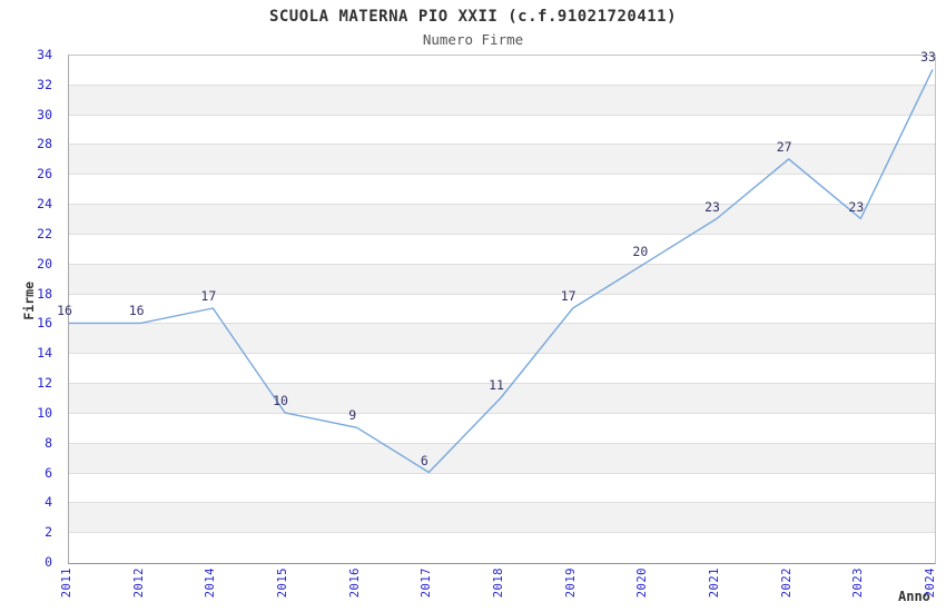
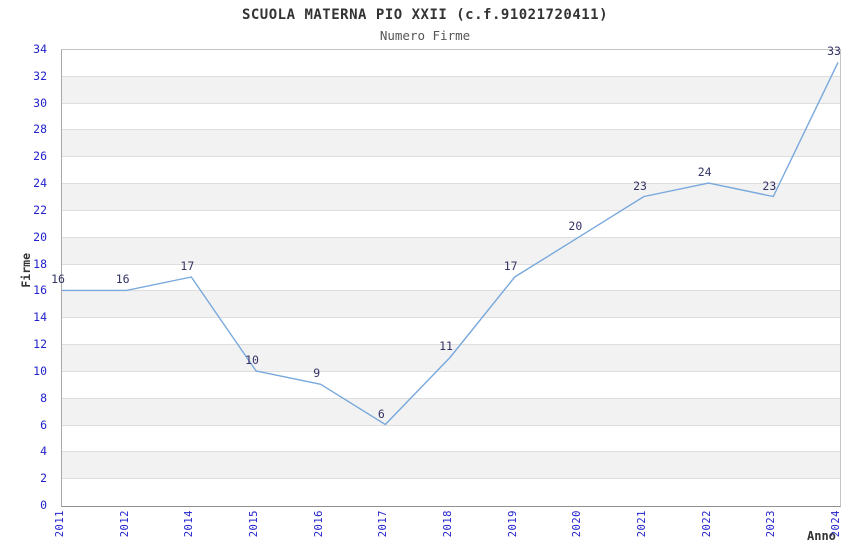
2022: 27 -> 24
